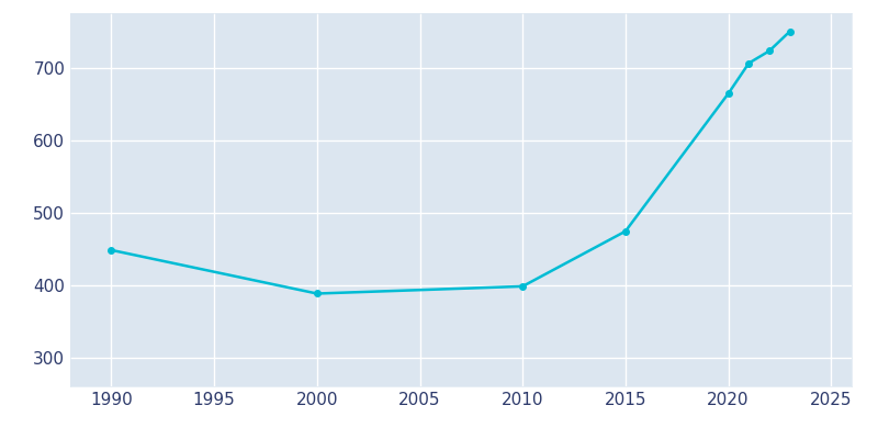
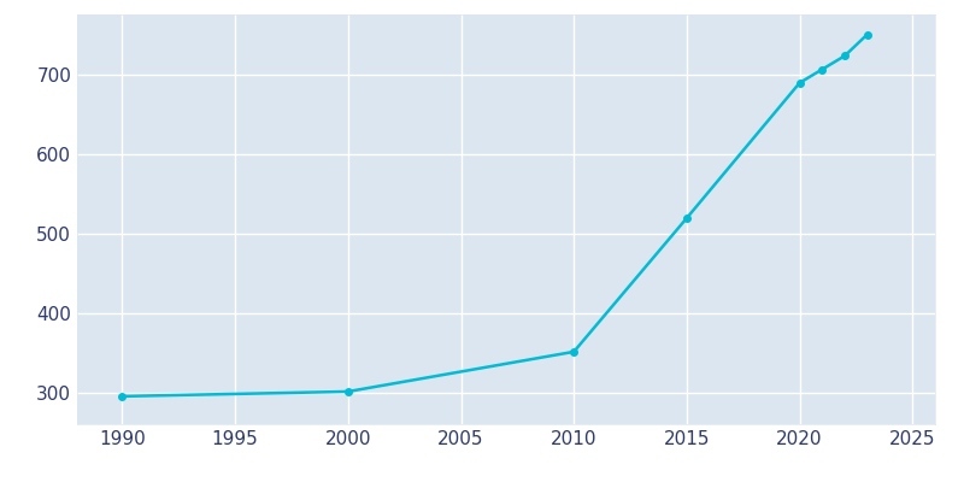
1990: 448 -> 295
2000: 388 -> 301
2010: 398 -> 351
2015: 474 -> 519
2020: 664 -> 689
